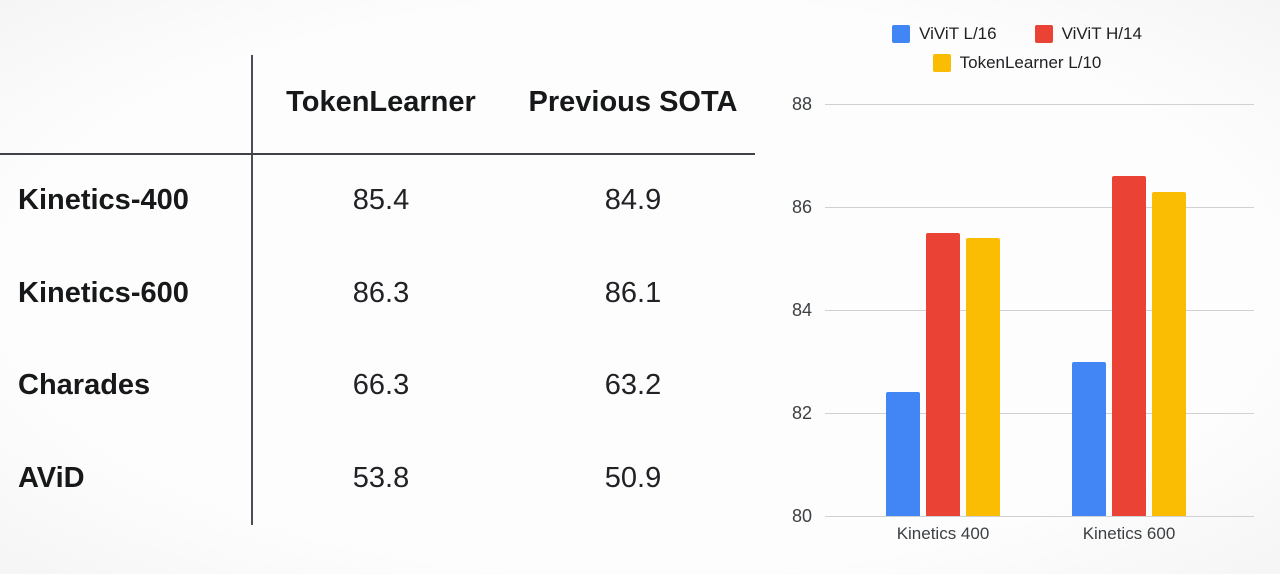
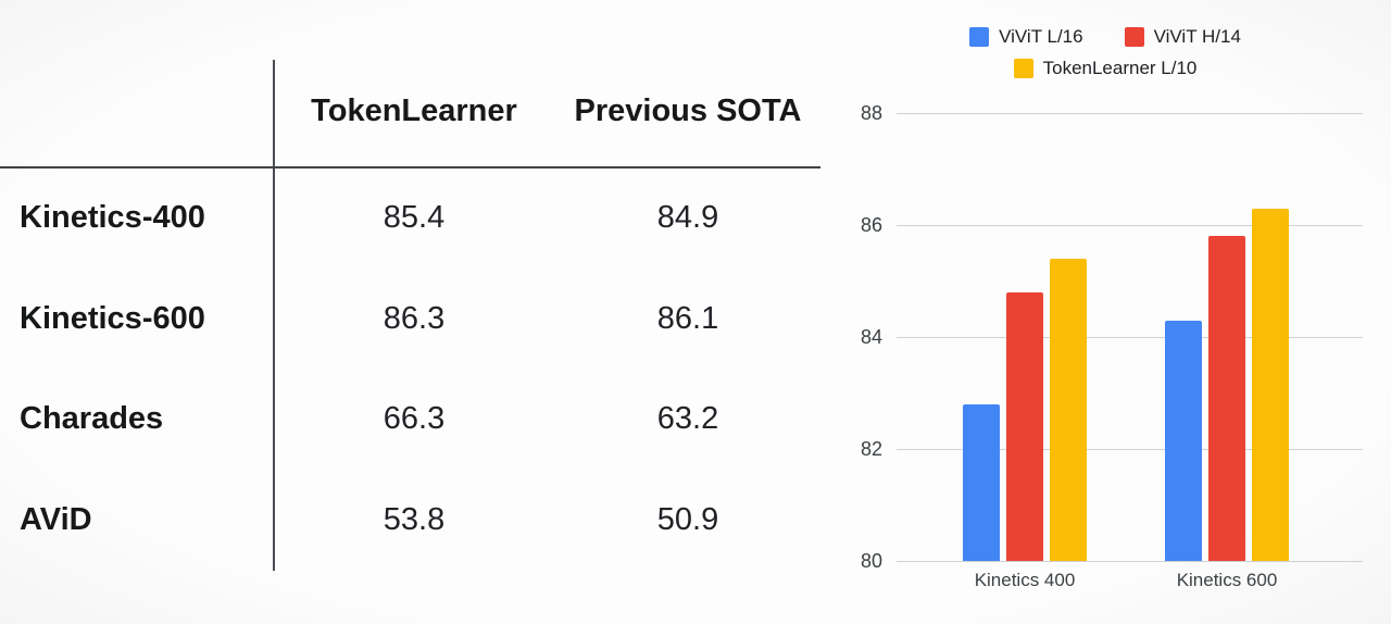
ViViT L/16/Kinetics 400: 82.4 -> 82.8
ViViT H/14/Kinetics 400: 85.5 -> 84.8
ViViT L/16/Kinetics 600: 83.0 -> 84.3
ViViT H/14/Kinetics 600: 86.6 -> 85.8
